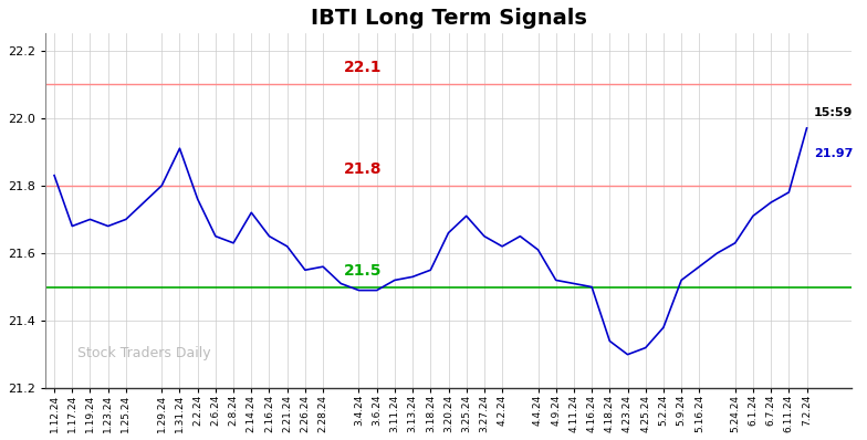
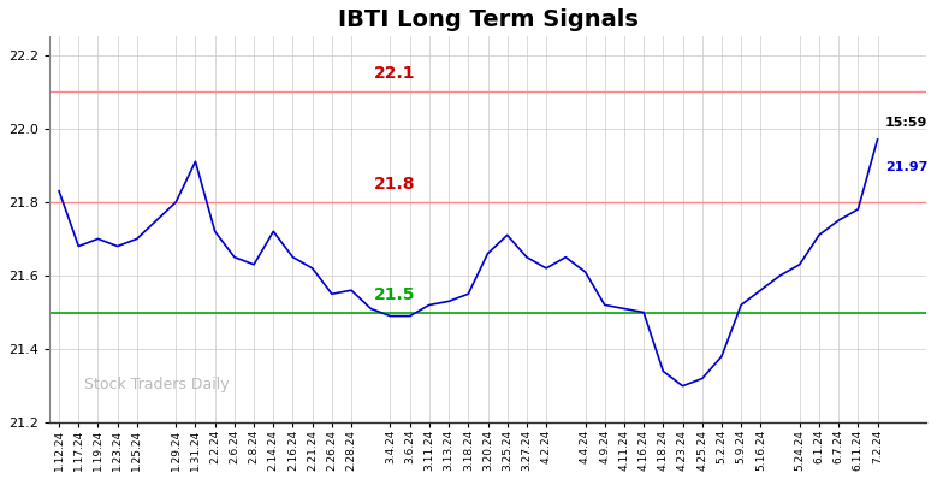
2.2.24: 21.76 -> 21.72
